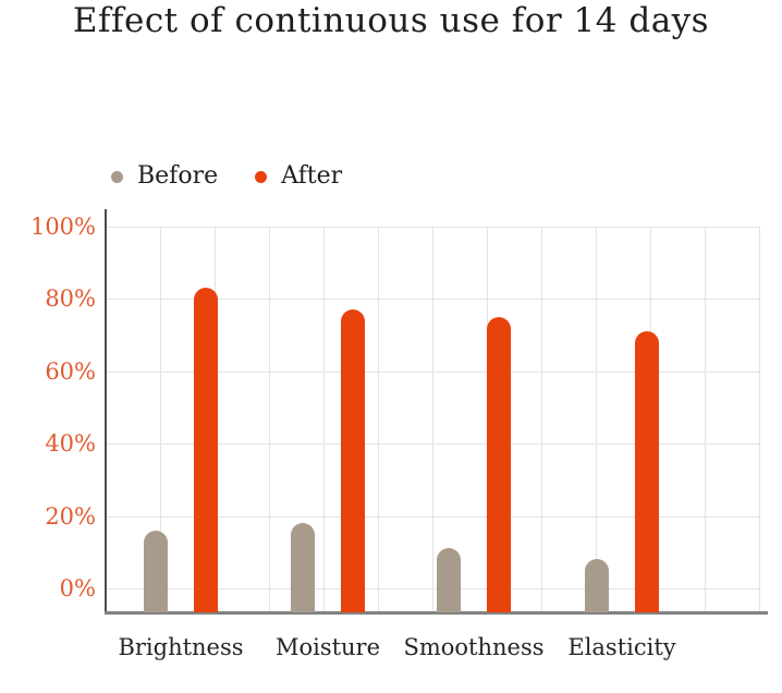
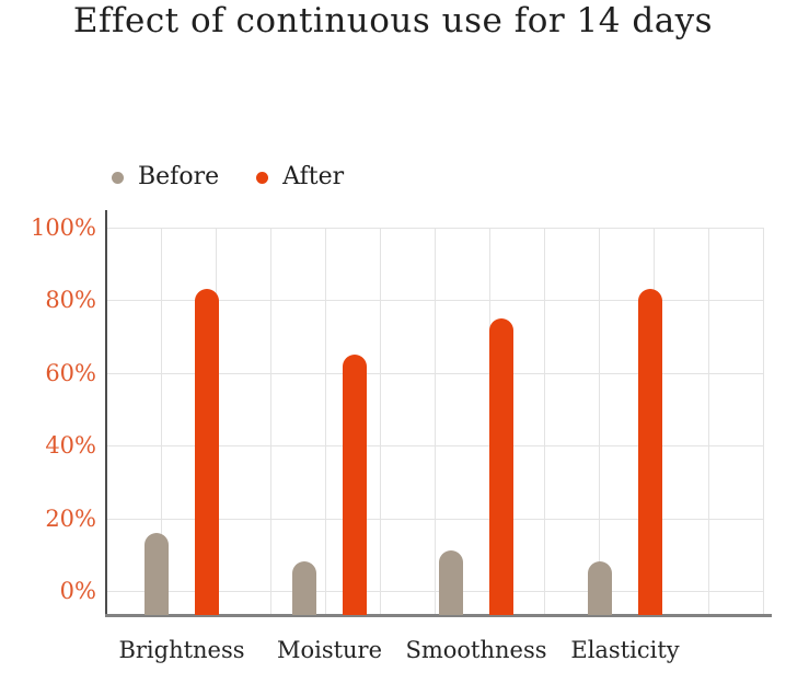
Before/Moisture: 18% -> 8%
After/Moisture: 77% -> 65%
After/Elasticity: 71% -> 83%
